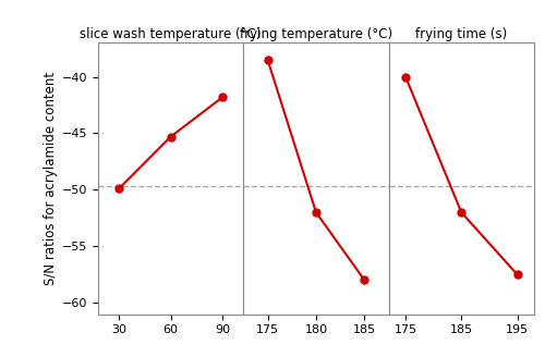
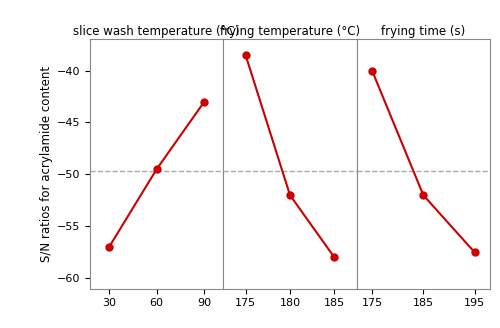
slice wash temperature (°C)/30: -49.9 -> -57.0
slice wash temperature (°C)/60: -45.3 -> -49.5
slice wash temperature (°C)/90: -41.8 -> -43.0
